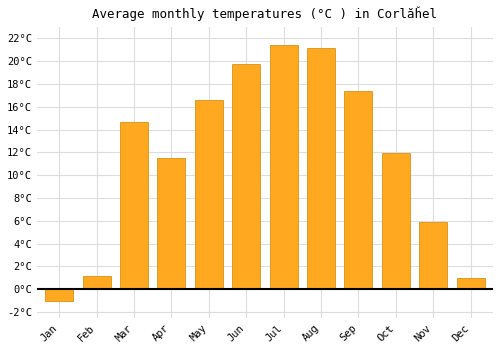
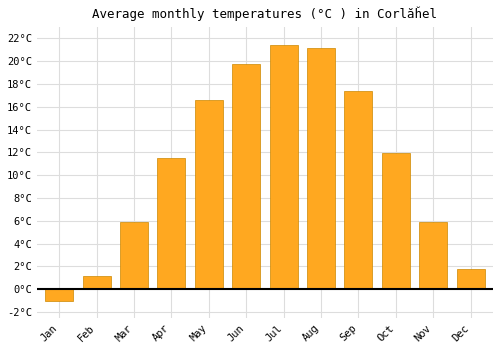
Mar: 14.7°C -> 5.9°C
Dec: 1.0°C -> 1.8°C
